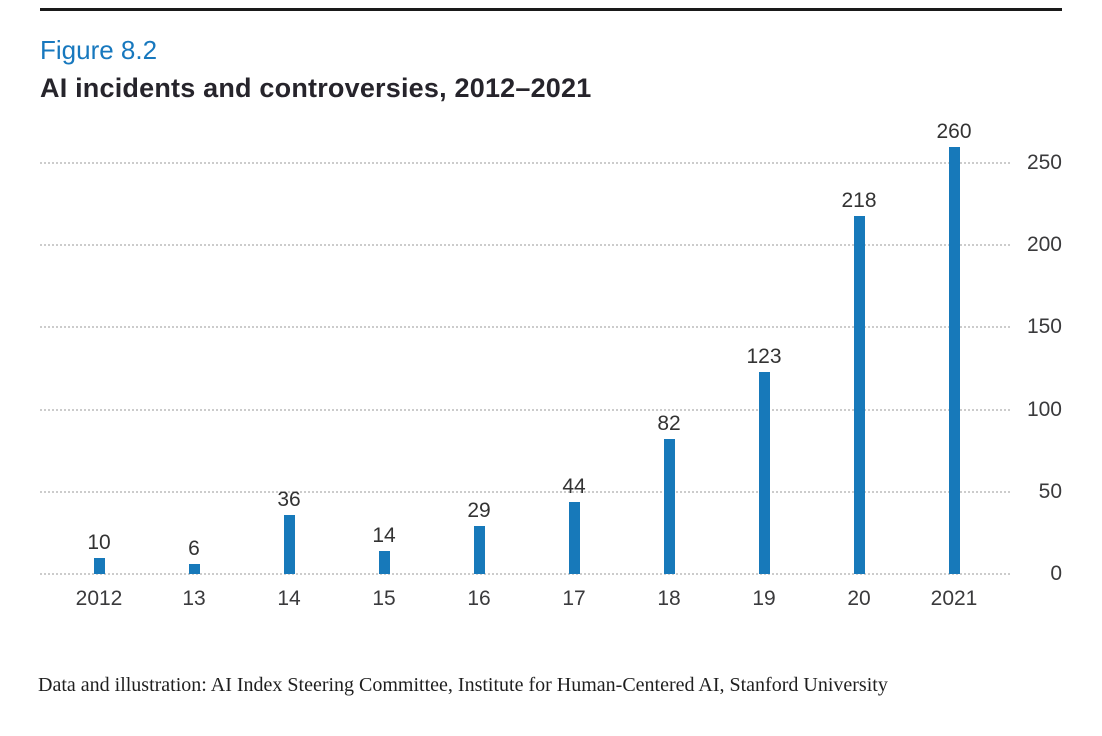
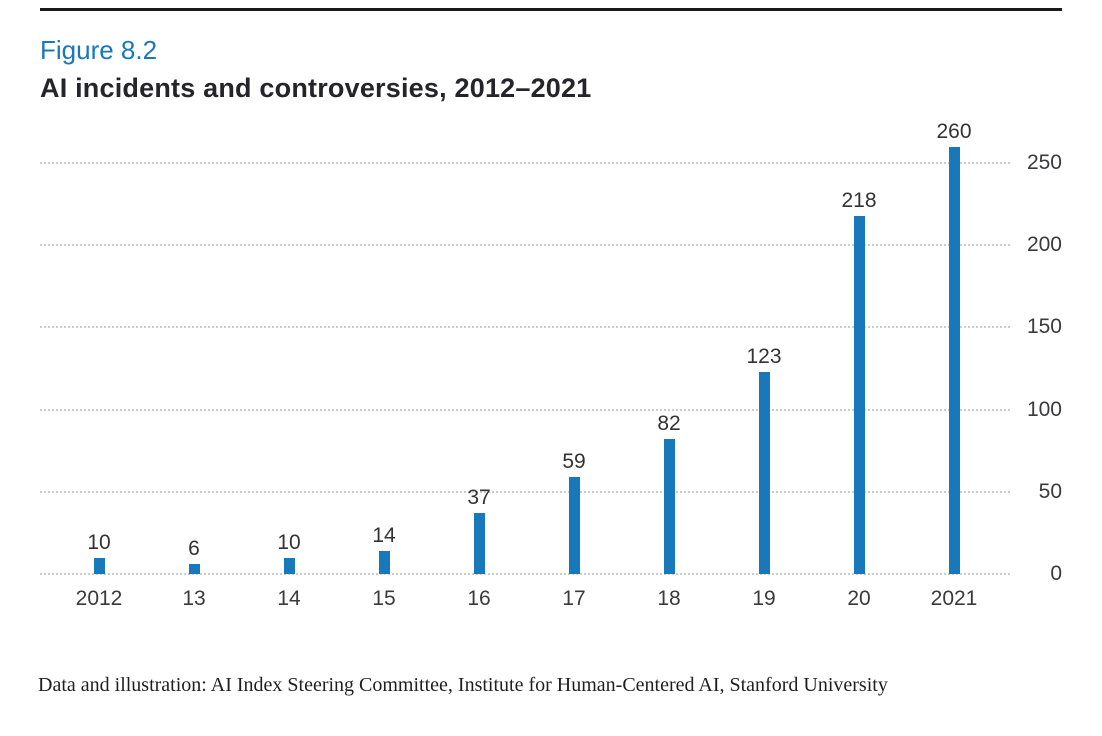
14: 36 -> 10
16: 29 -> 37
17: 44 -> 59
